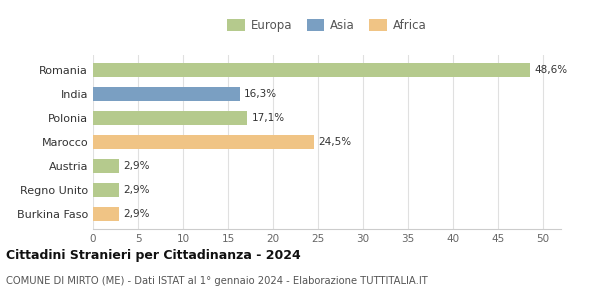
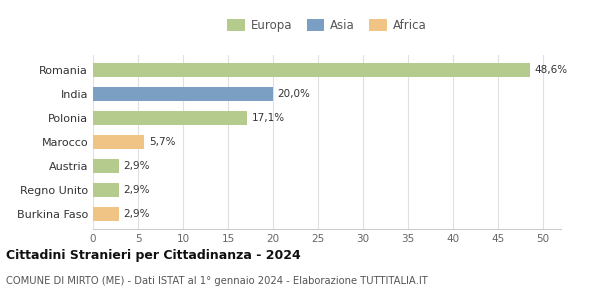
India: 16,3% -> 20,0%
Marocco: 24,5% -> 5,7%
